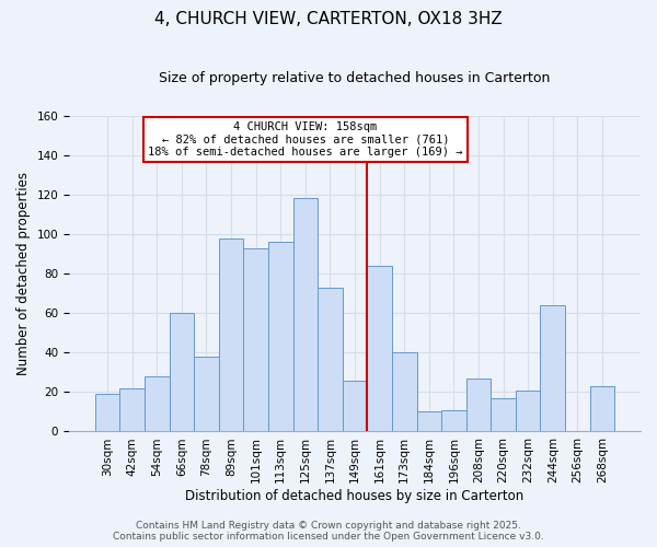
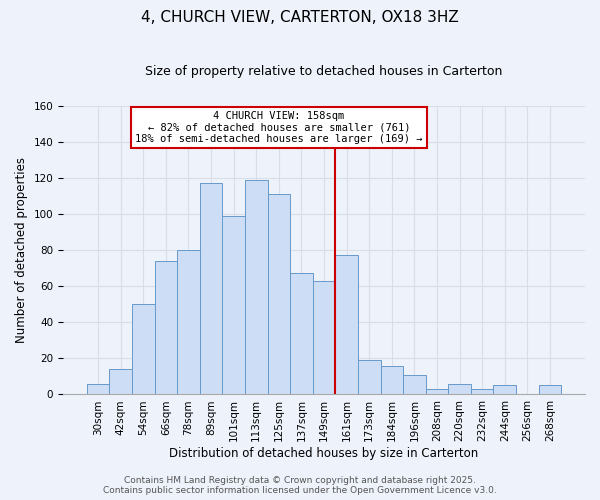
30sqm: 19 -> 6
42sqm: 22 -> 14
54sqm: 28 -> 50
66sqm: 60 -> 74
78sqm: 38 -> 80
89sqm: 98 -> 117
101sqm: 93 -> 99
113sqm: 96 -> 119
125sqm: 118 -> 111
137sqm: 73 -> 67
149sqm: 26 -> 63
161sqm: 84 -> 77
173sqm: 40 -> 19
184sqm: 10 -> 16
208sqm: 27 -> 3
220sqm: 17 -> 6
232sqm: 21 -> 3
244sqm: 64 -> 5
268sqm: 23 -> 5
